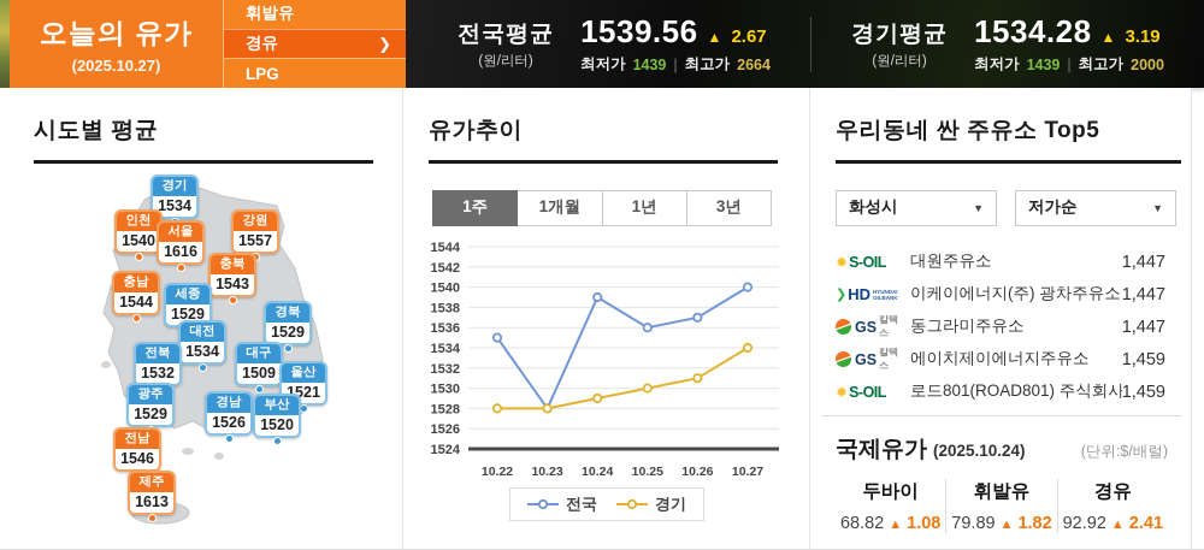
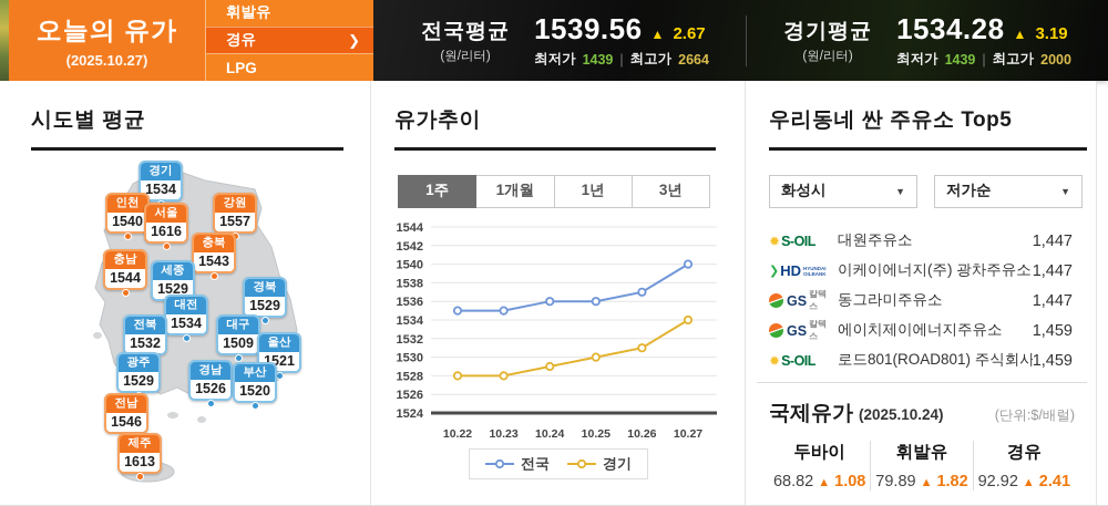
전국/10.23: 1528 -> 1535
전국/10.24: 1539 -> 1536
